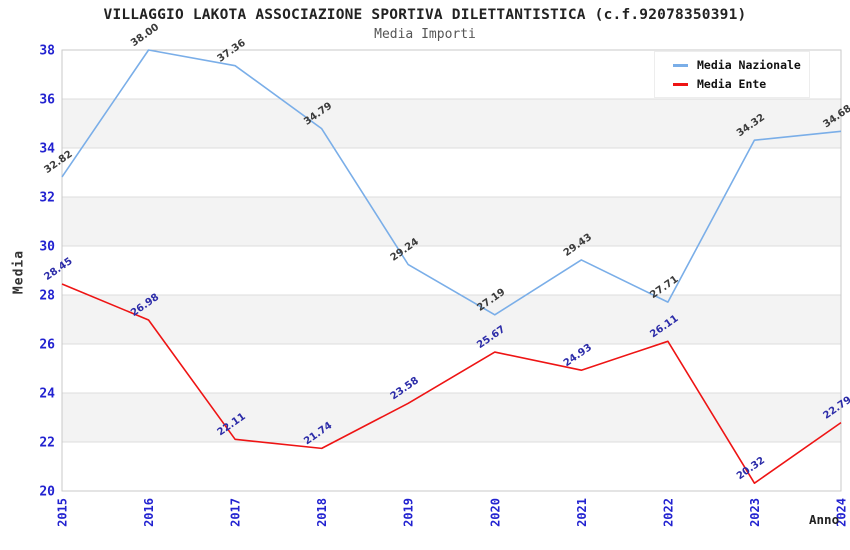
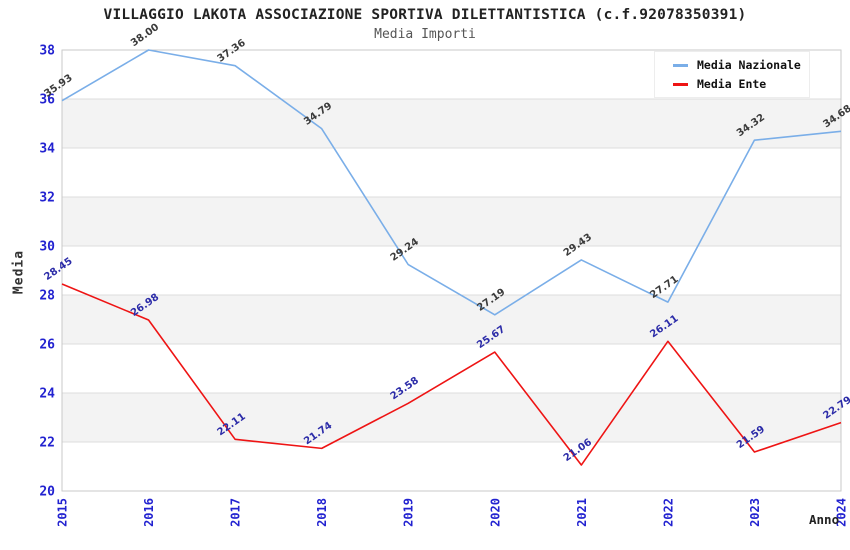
Media Nazionale/2015: 32.82 -> 35.93
Media Ente/2021: 24.93 -> 21.06
Media Ente/2023: 20.32 -> 21.59
